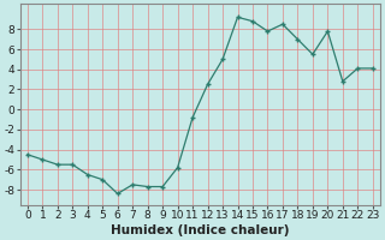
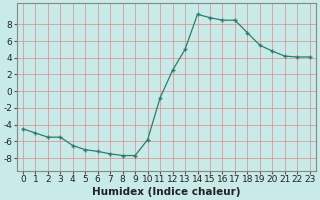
6: -8.4 -> -7.2
16: 7.8 -> 8.5
20: 7.8 -> 4.8
21: 2.8 -> 4.2
